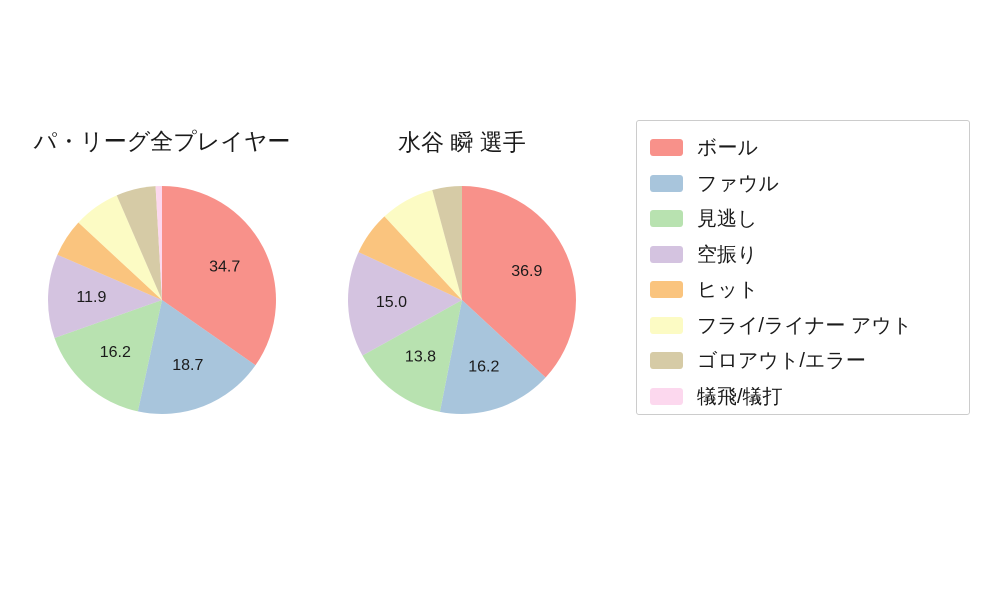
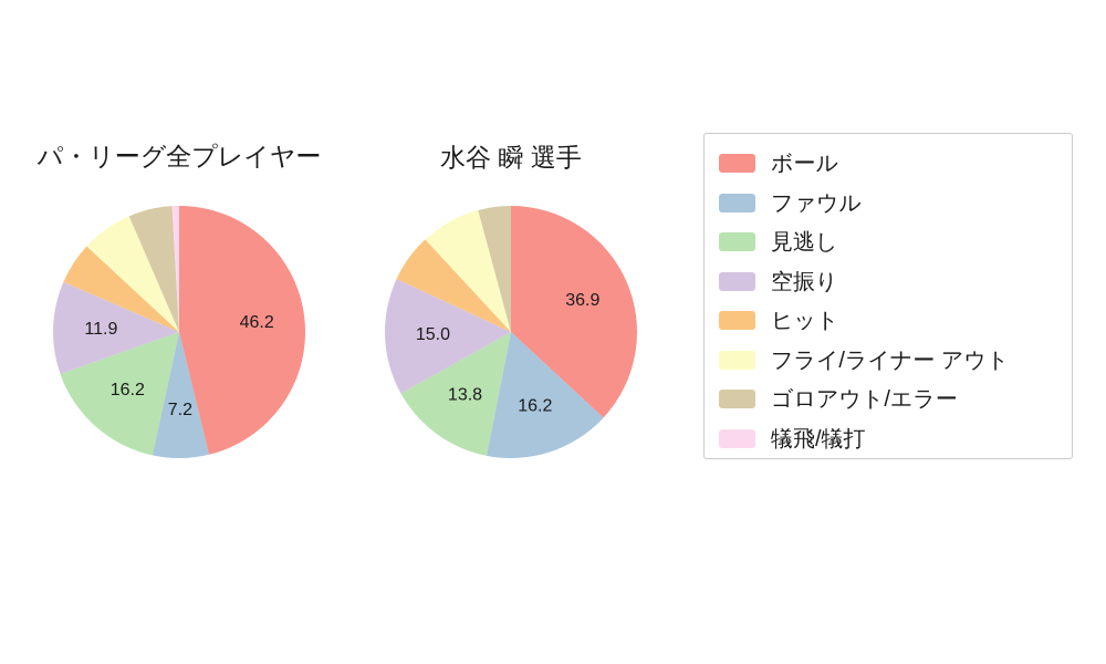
パ・リーグ全プレイヤー/ボール: 34.7 -> 46.2
パ・リーグ全プレイヤー/ファウル: 18.7 -> 7.2
